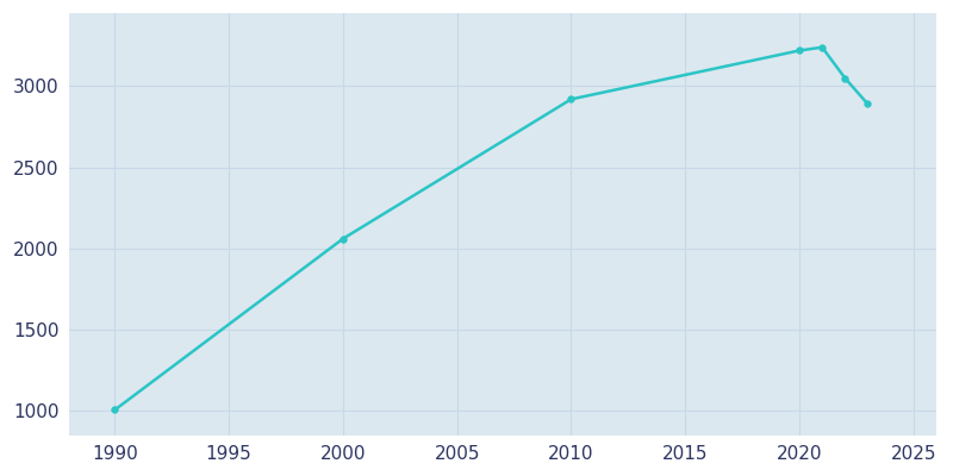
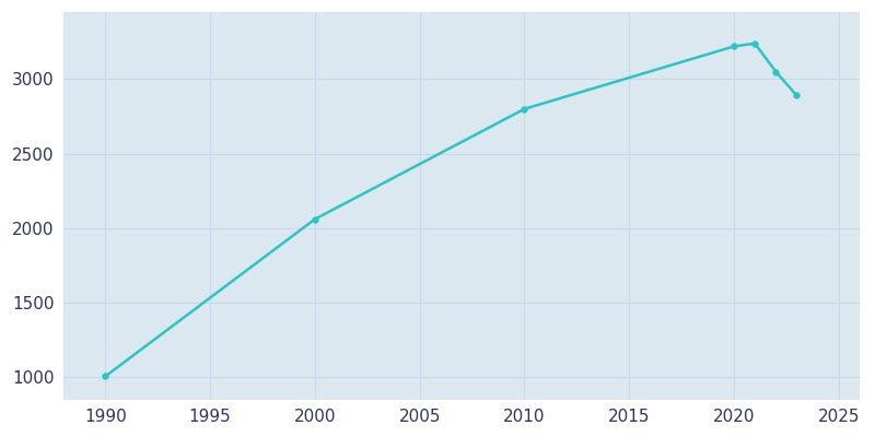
2010: 2920 -> 2800
